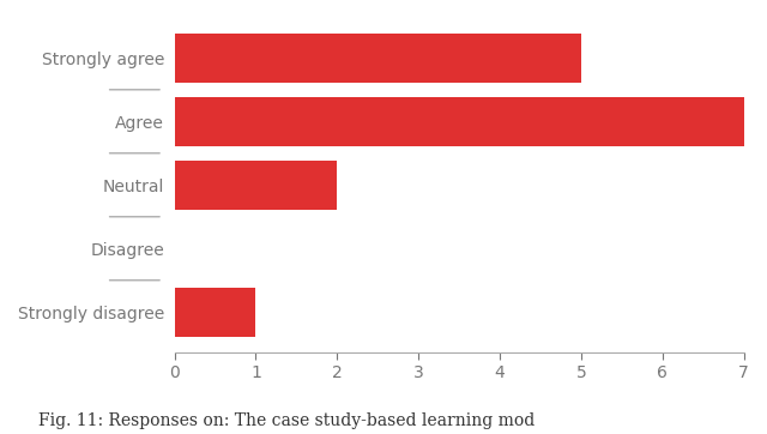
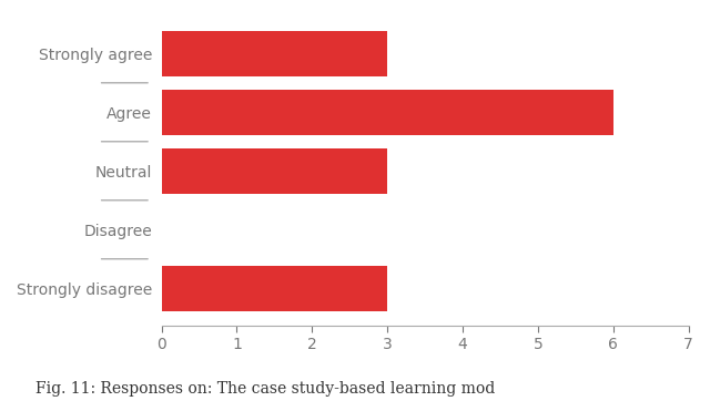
Strongly agree: 5 -> 3
Agree: 7 -> 6
Neutral: 2 -> 3
Strongly disagree: 1 -> 3
